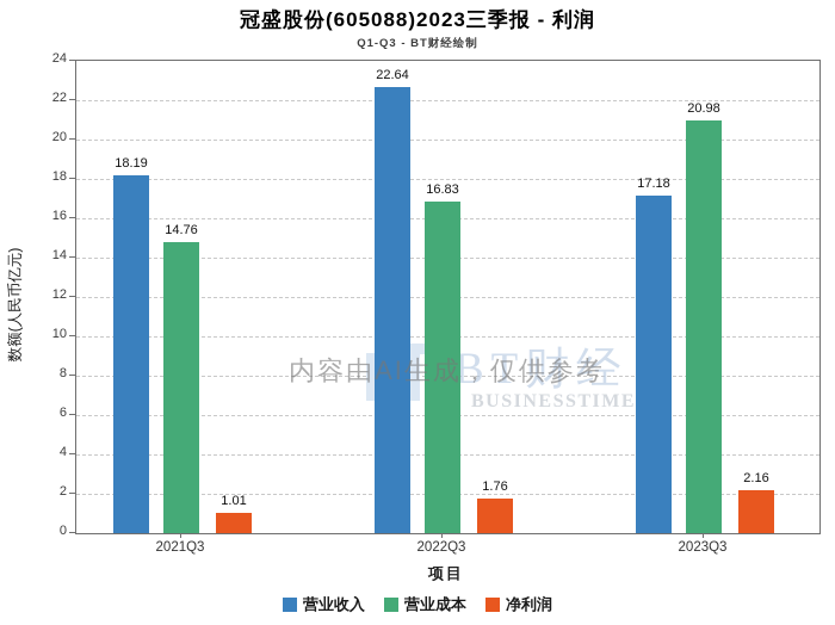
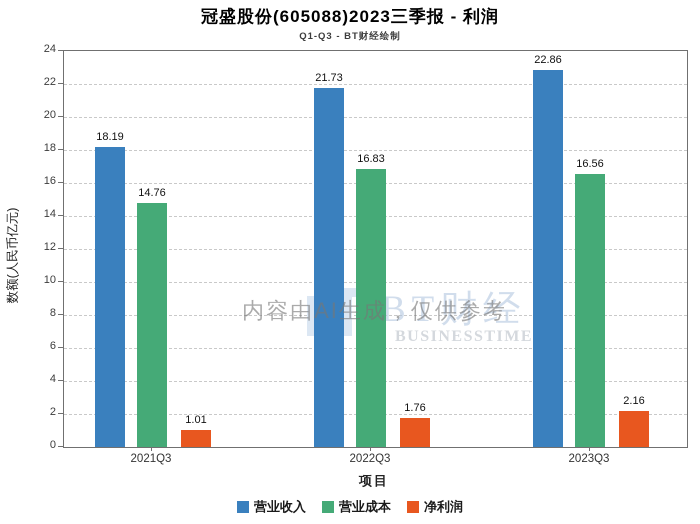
营业收入/2022Q3: 22.64 -> 21.73
营业收入/2023Q3: 17.18 -> 22.86
营业成本/2023Q3: 20.98 -> 16.56
